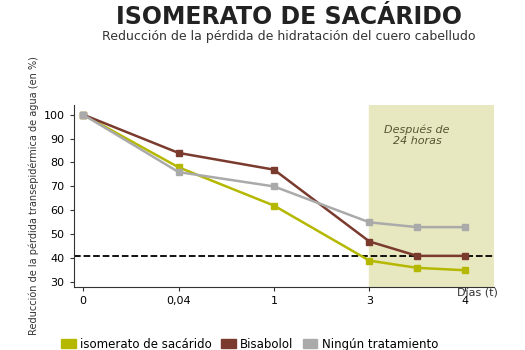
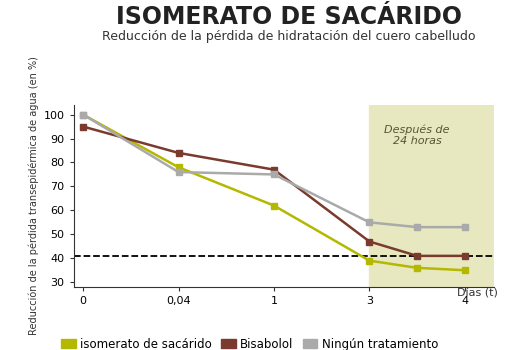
Bisabolol/0: 100 -> 95
Ningún tratamiento/1: 70 -> 75
